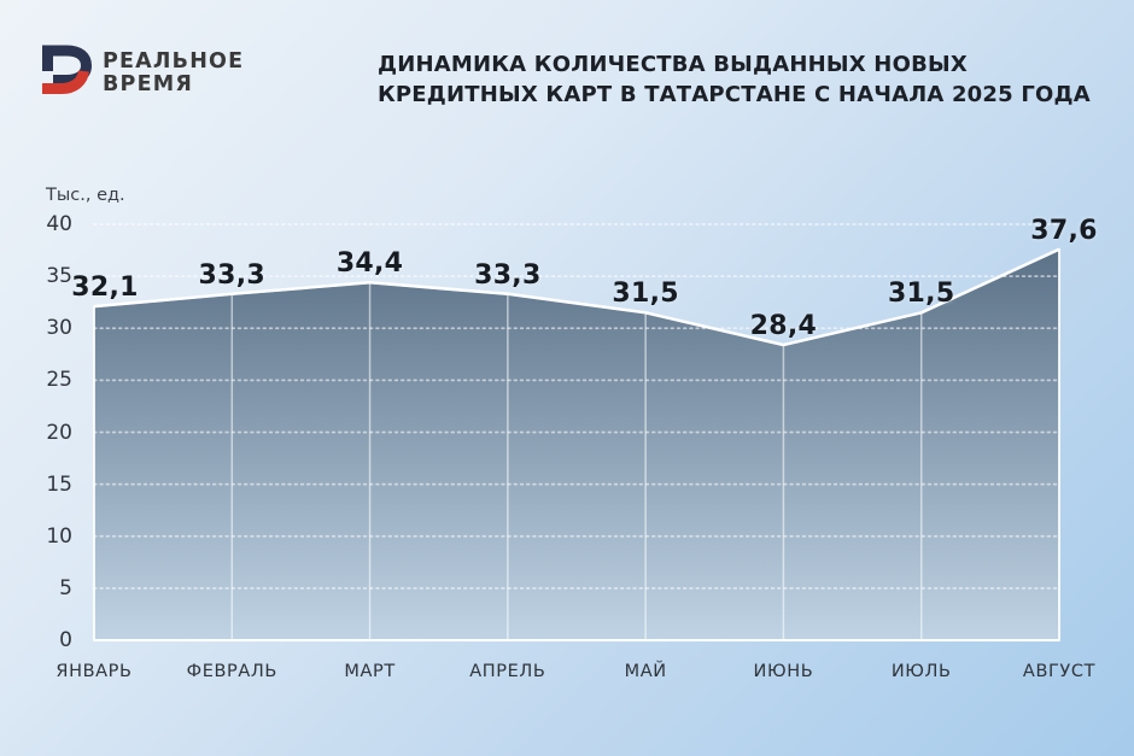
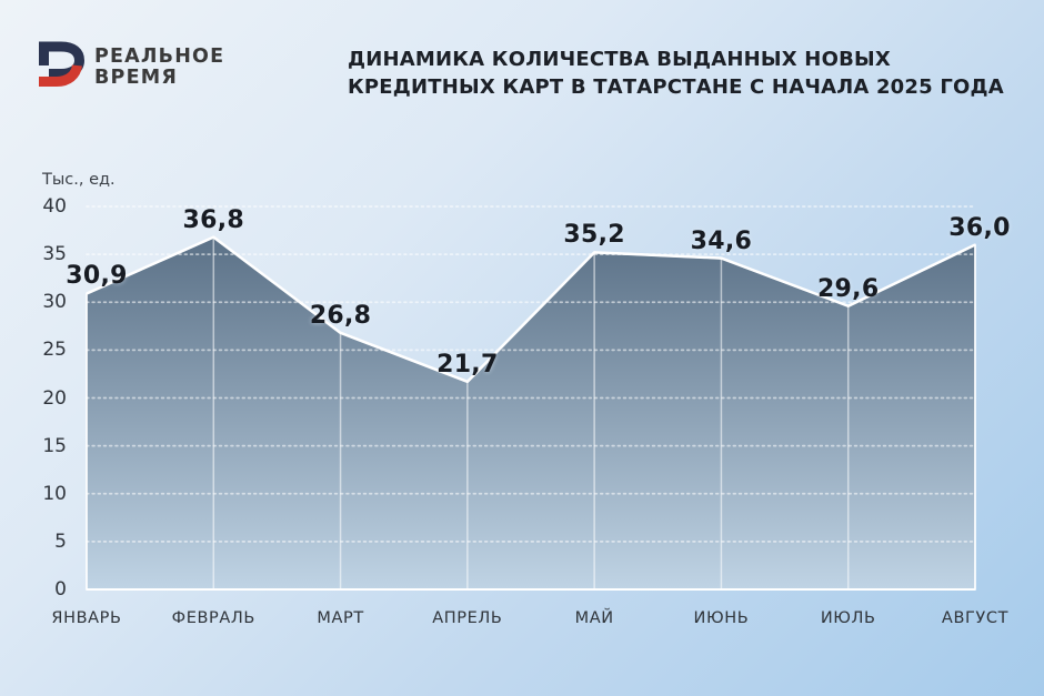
ЯНВАРЬ: 32,1 -> 30,9
ФЕВРАЛЬ: 33,3 -> 36,8
МАРТ: 34,4 -> 26,8
АПРЕЛЬ: 33,3 -> 21,7
МАЙ: 31,5 -> 35,2
ИЮНЬ: 28,4 -> 34,6
ИЮЛЬ: 31,5 -> 29,6
АВГУСТ: 37,6 -> 36,0
